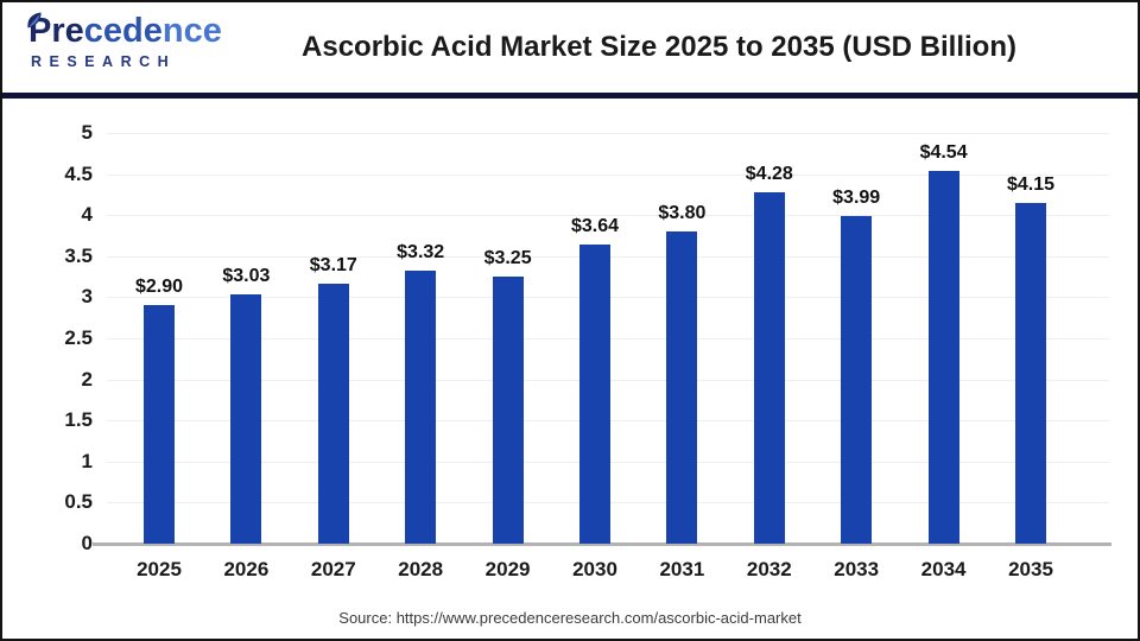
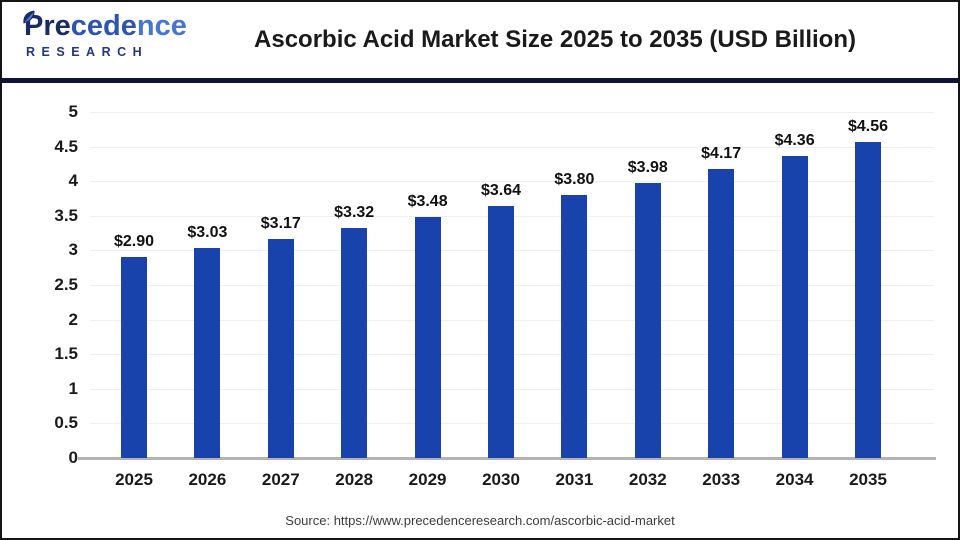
2029: $3.25 -> $3.48
2032: $4.28 -> $3.98
2033: $3.99 -> $4.17
2034: $4.54 -> $4.36
2035: $4.15 -> $4.56
